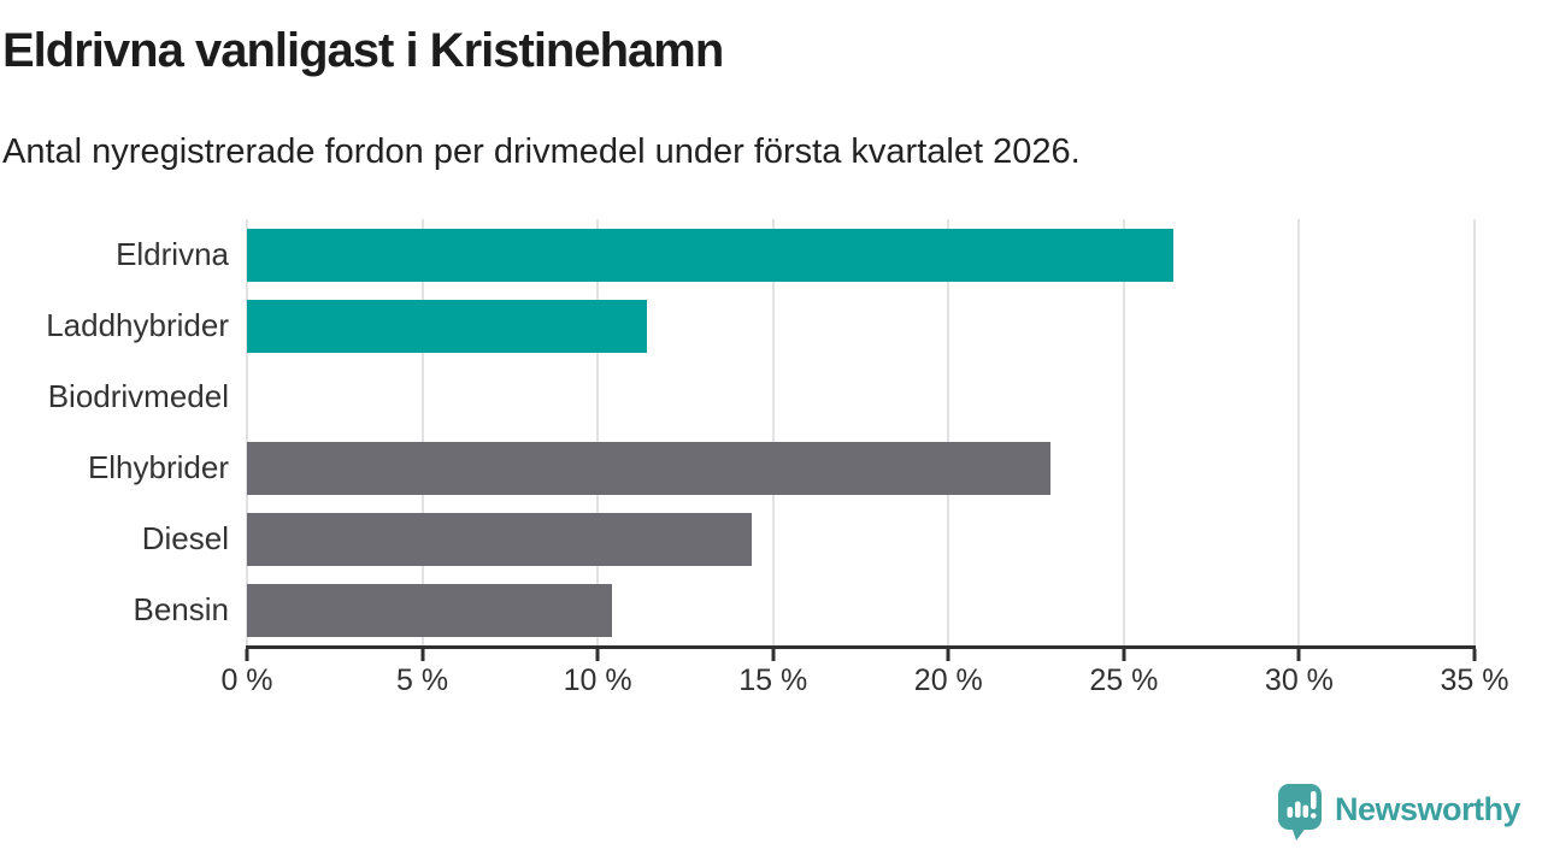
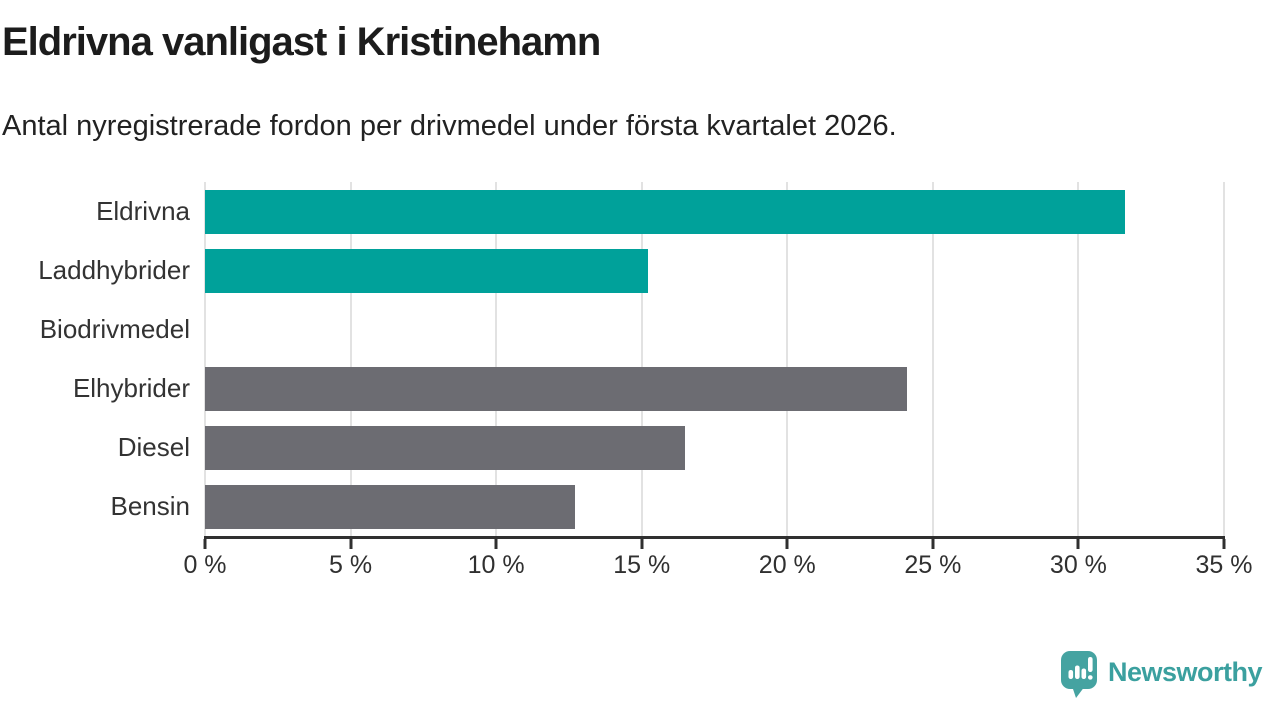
Eldrivna: 26.4% -> 31.6%
Laddhybrider: 11.4% -> 15.2%
Elhybrider: 22.9% -> 24.1%
Diesel: 14.4% -> 16.5%
Bensin: 10.4% -> 12.7%
